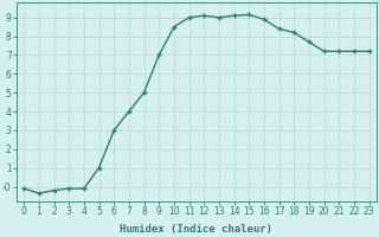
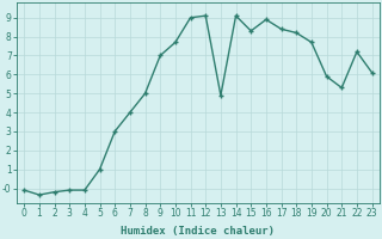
10: 8.5 -> 7.7
13: 9.0 -> 4.9
15: 9.2 -> 8.3
20: 7.2 -> 5.9
21: 7.2 -> 5.3
23: 7.2 -> 6.1
